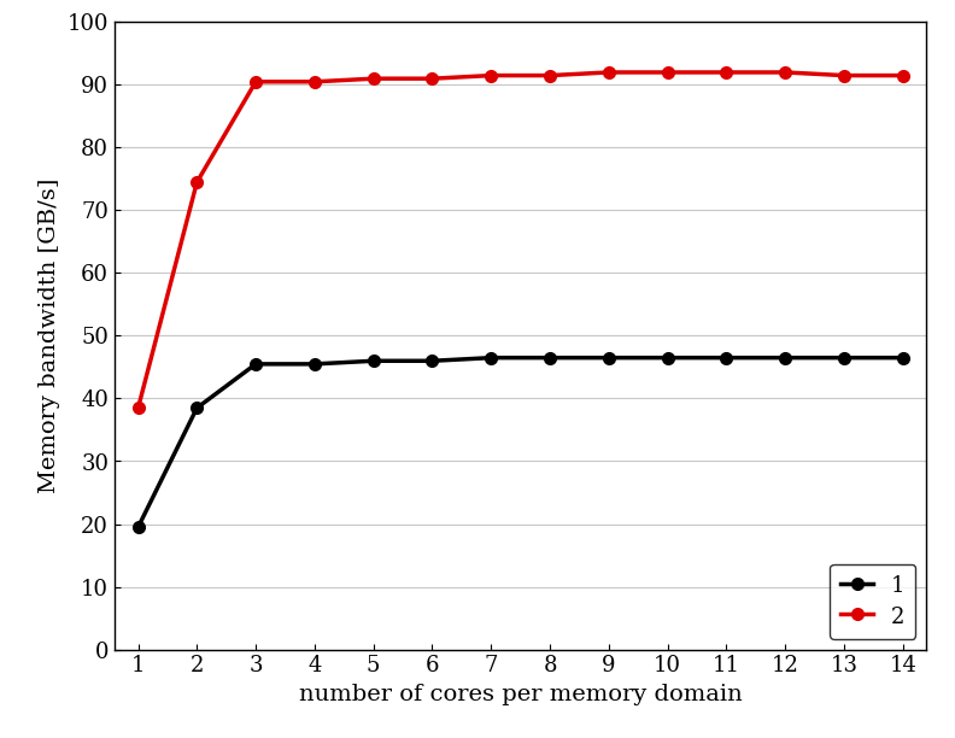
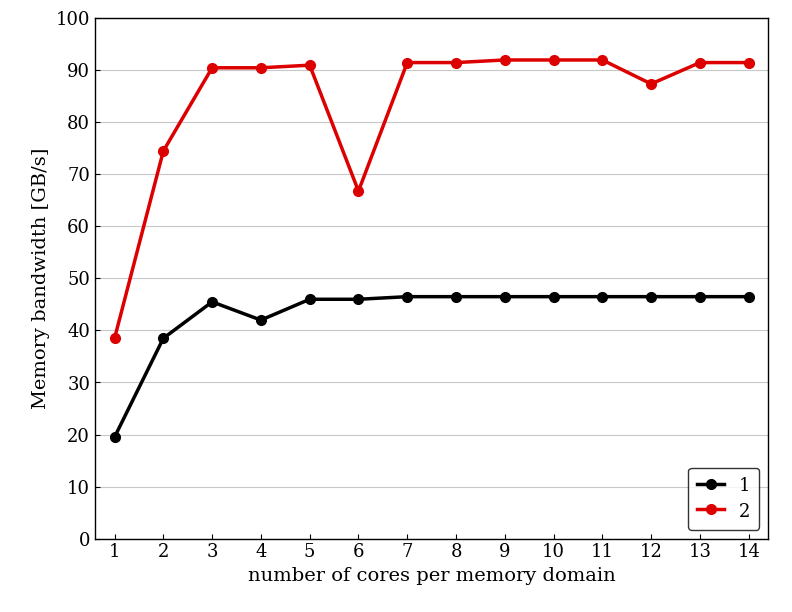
1/4: 45.5 -> 42.0
2/6: 91.0 -> 66.8
2/12: 92.0 -> 87.4
